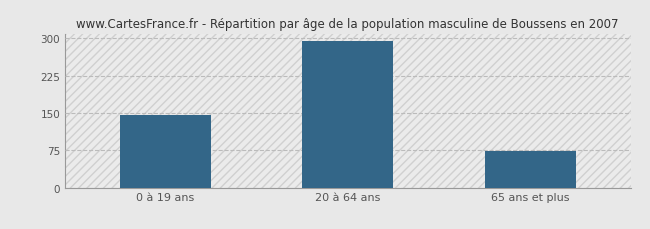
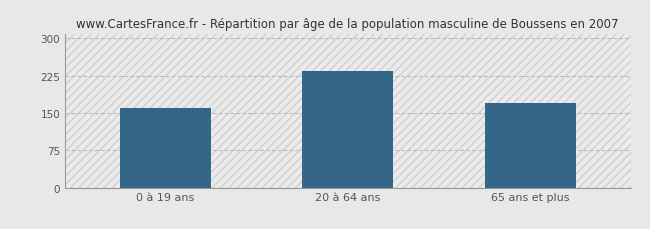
0 à 19 ans: 147 -> 160
20 à 64 ans: 294 -> 235
65 ans et plus: 74 -> 170
